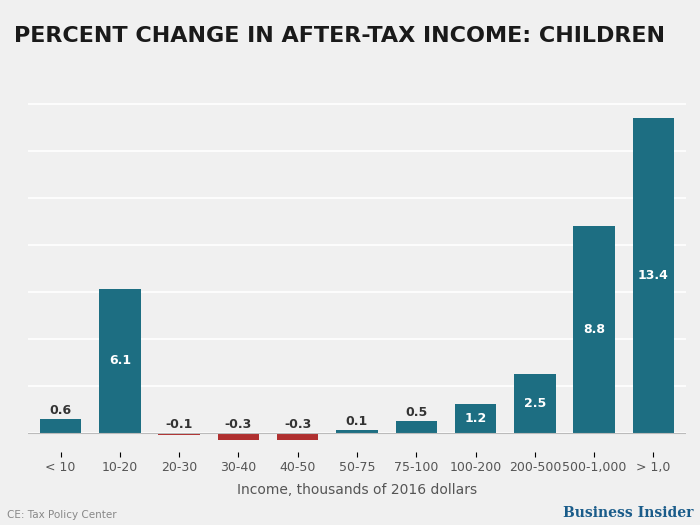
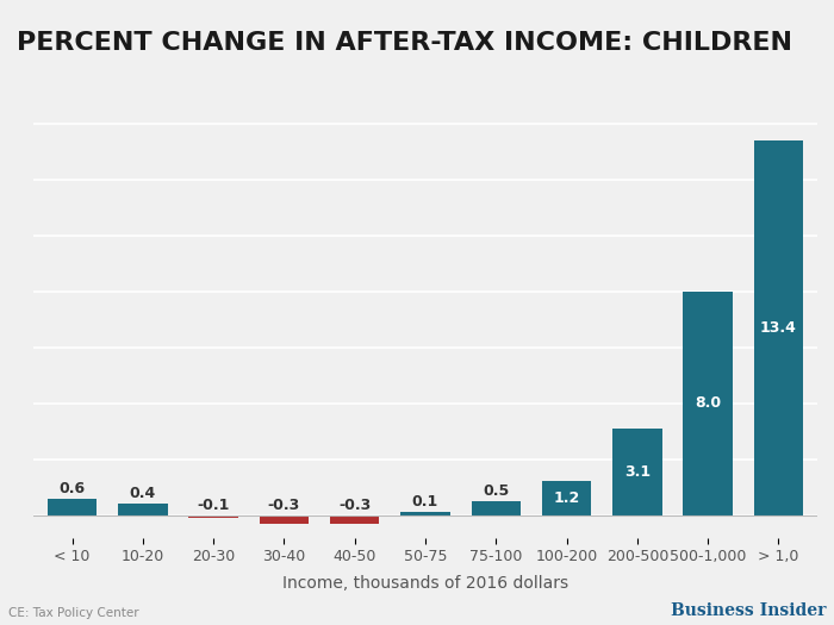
10-20: 6.1 -> 0.4
200-500: 2.5 -> 3.1
500-1,000: 8.8 -> 8.0
